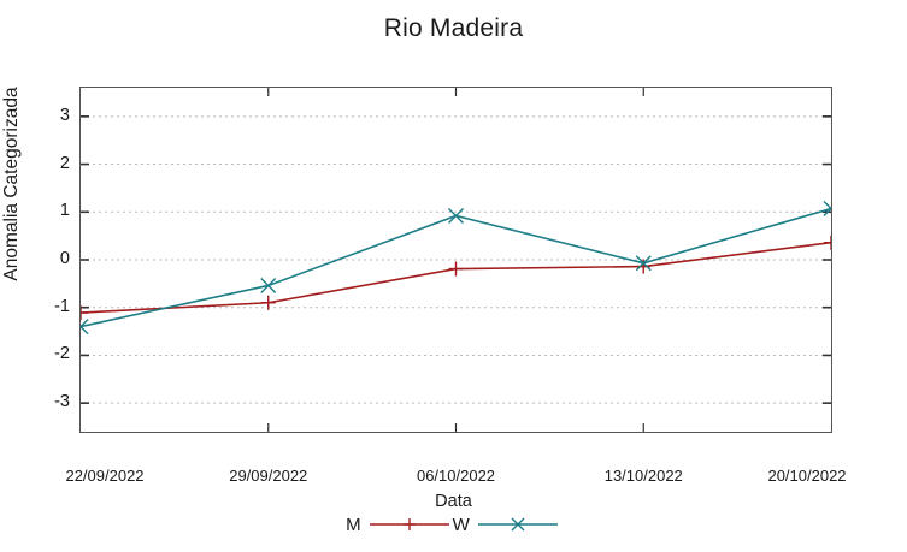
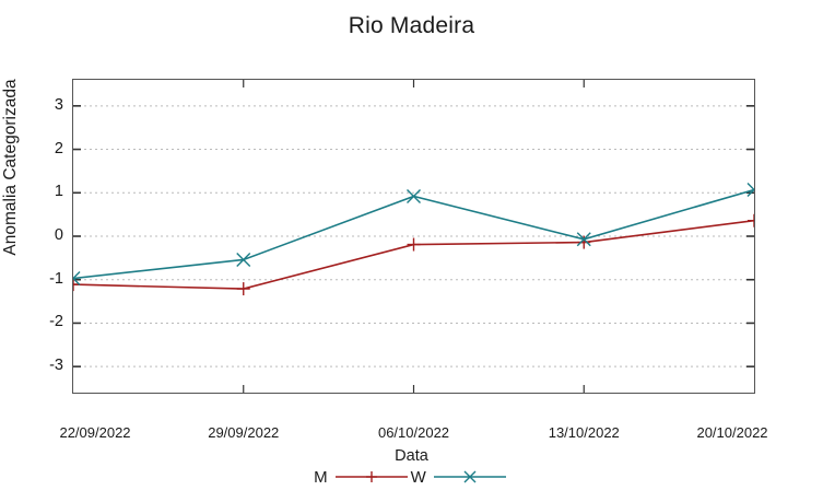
W/22/09/2022: -1.4 -> -1.0
M/29/09/2022: -0.9 -> -1.2
